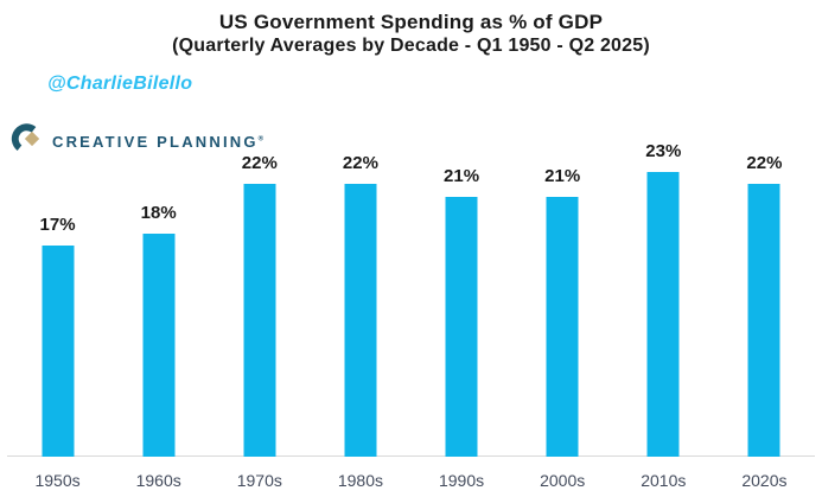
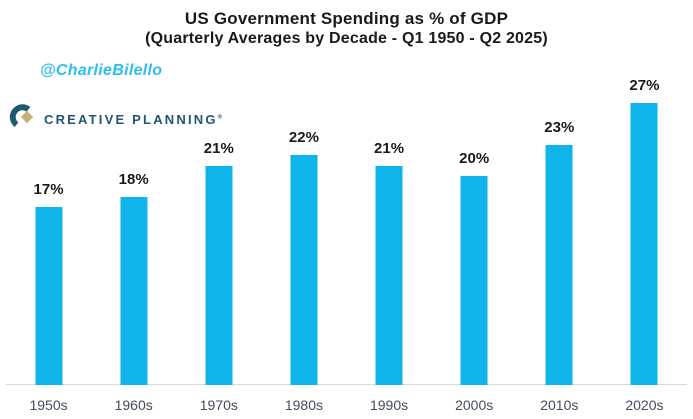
1970s: 22% -> 21%
2000s: 21% -> 20%
2020s: 22% -> 27%
